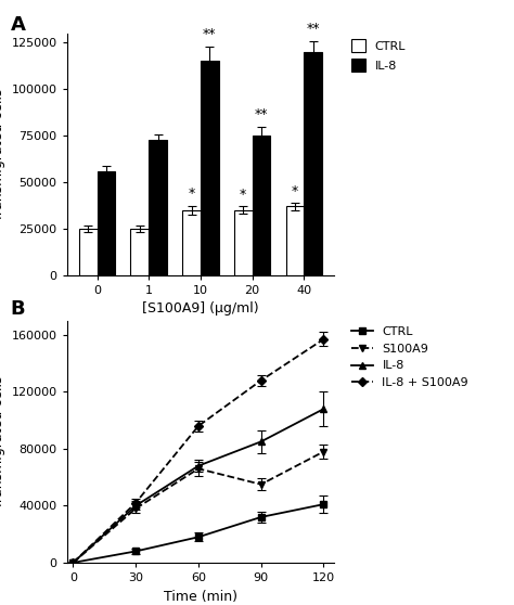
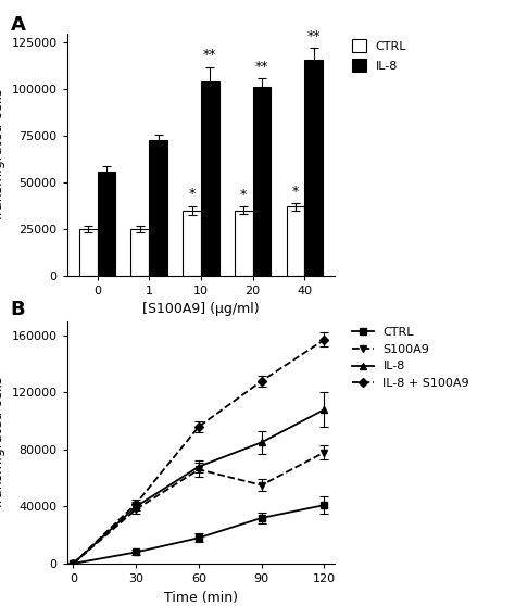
IL-8/10: 115000 -> 104000
IL-8/20: 75000 -> 101000
IL-8/40: 120000 -> 116000
